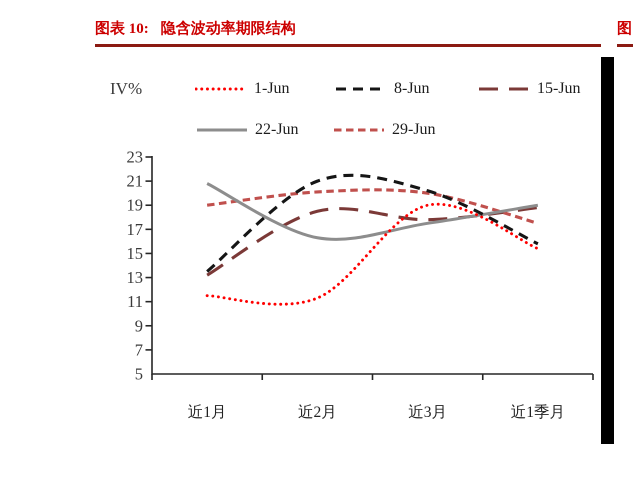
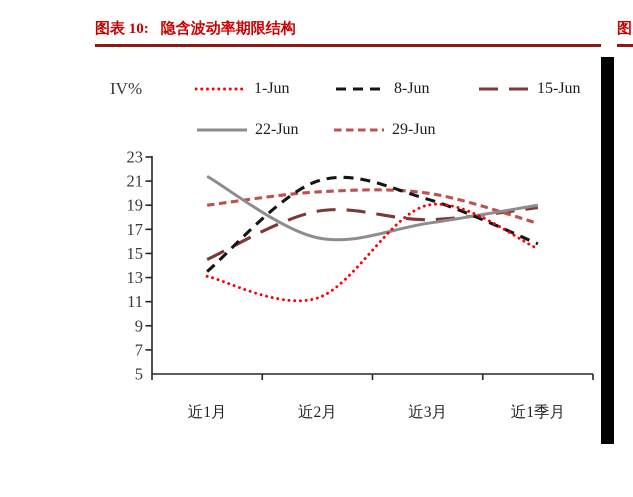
1-Jun/近1月: 11.5 -> 13.1
15-Jun/近1月: 13.2 -> 14.5
22-Jun/近1月: 20.8 -> 21.4
8-Jun/近3月: 20.2 -> 19.5
